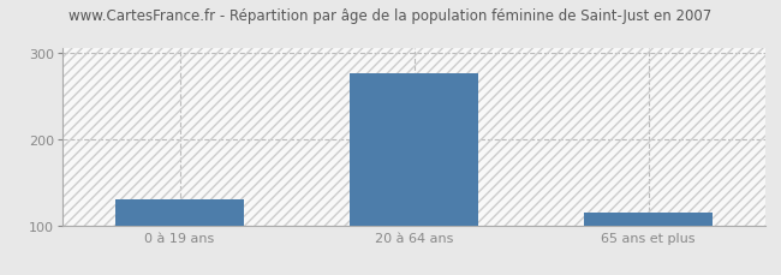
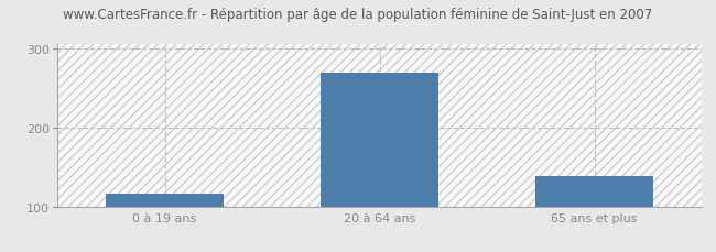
0 à 19 ans: 130 -> 116
20 à 64 ans: 277 -> 270
65 ans et plus: 115 -> 138
